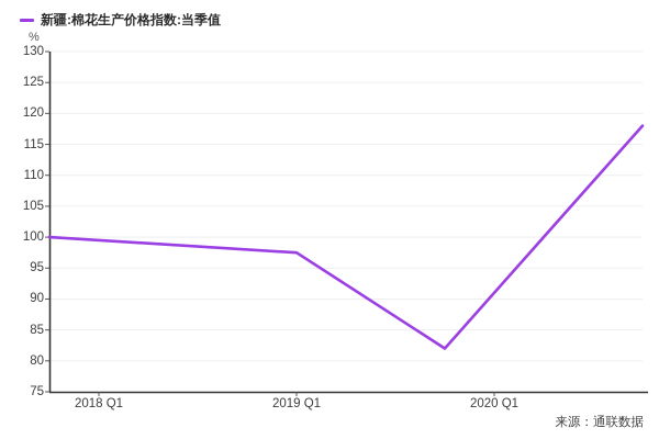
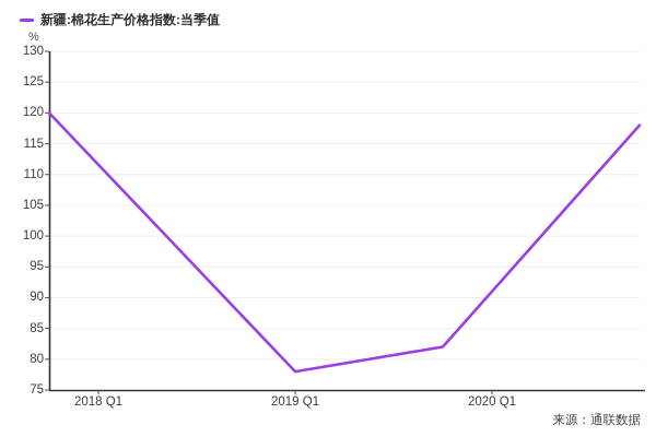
2018 Q1: 100 -> 120
2019 Q1: 98 -> 78
